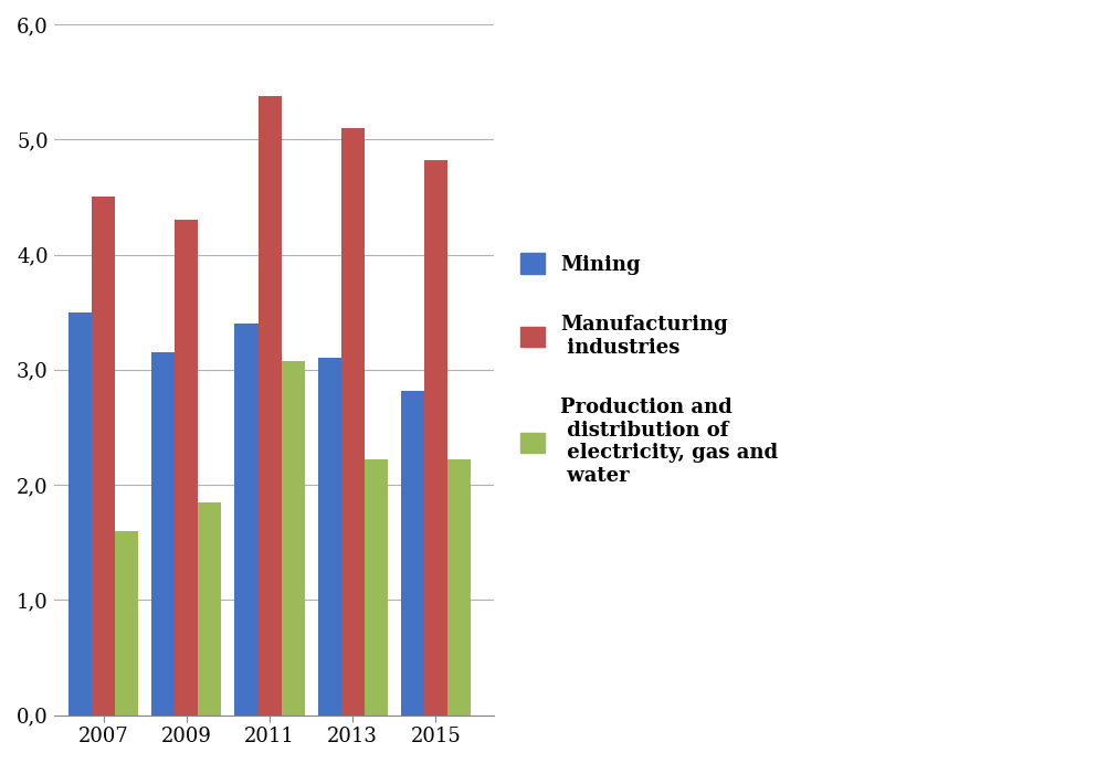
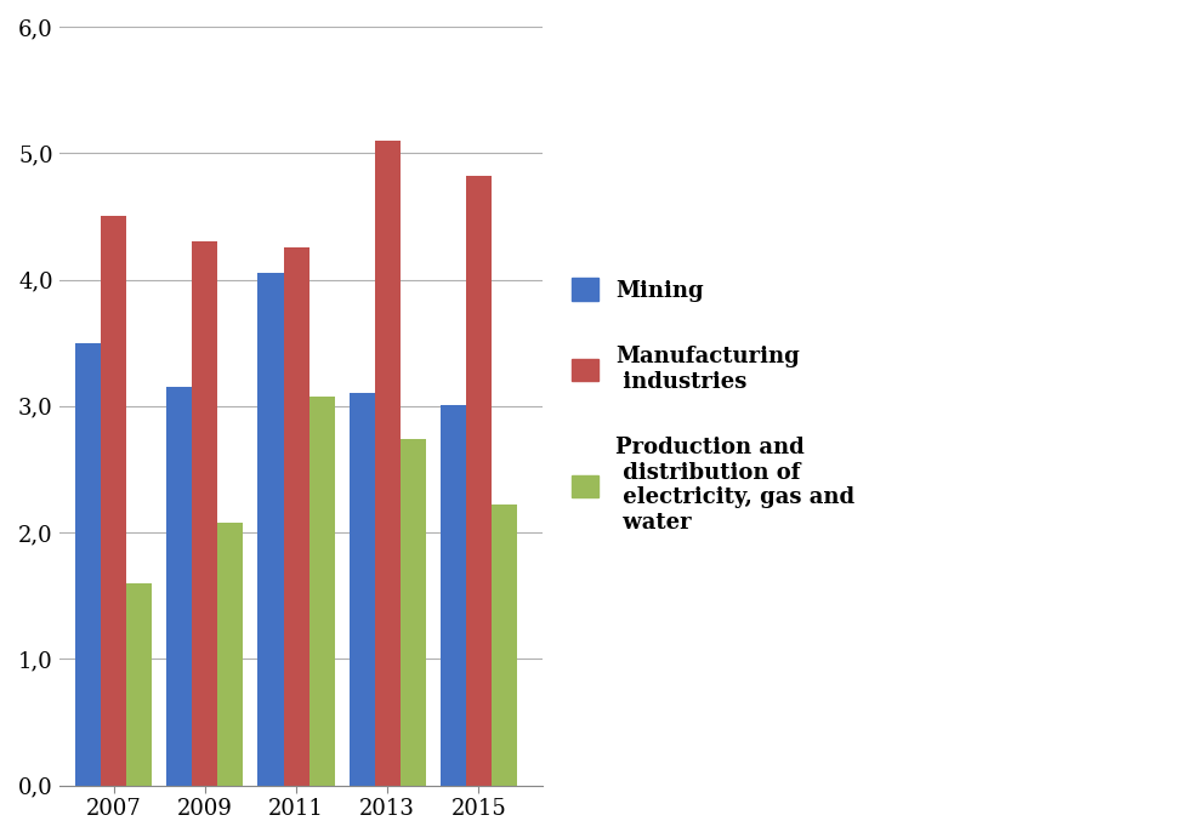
Production and distribution of electricity, gas and water/2009: 1,85 -> 2,08
Mining/2011: 3,40 -> 4,05
Manufacturing industries/2011: 5,38 -> 4,25
Production and distribution of electricity, gas and water/2013: 2,22 -> 2,74
Mining/2015: 2,82 -> 3,01
